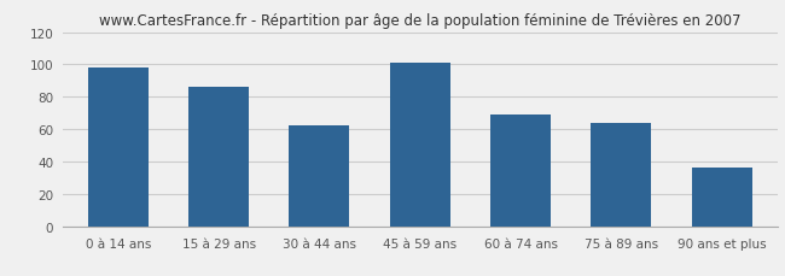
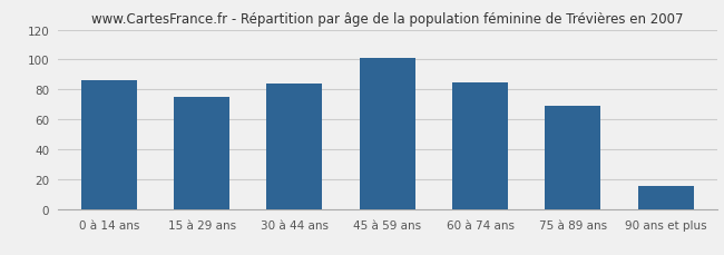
0 à 14 ans: 98 -> 86
15 à 29 ans: 86 -> 75
30 à 44 ans: 62 -> 84
60 à 74 ans: 69 -> 85
75 à 89 ans: 64 -> 69
90 ans et plus: 36 -> 15
